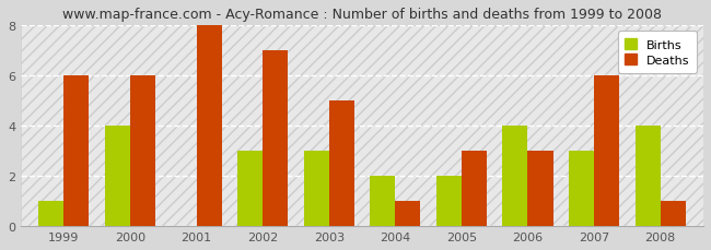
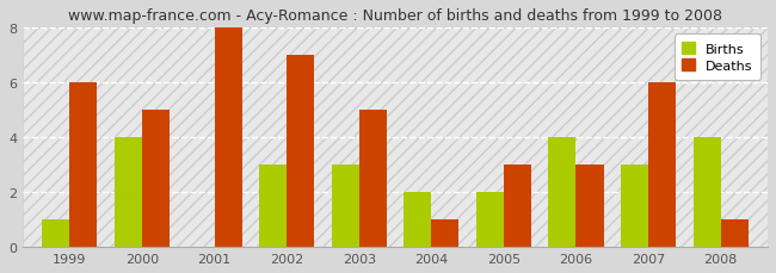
Deaths/2000: 6 -> 5
